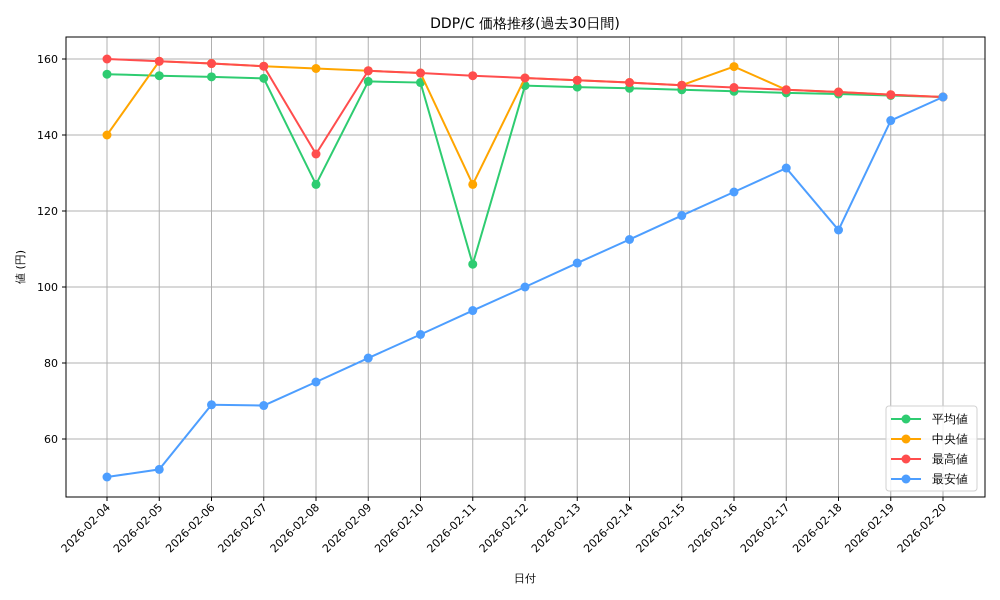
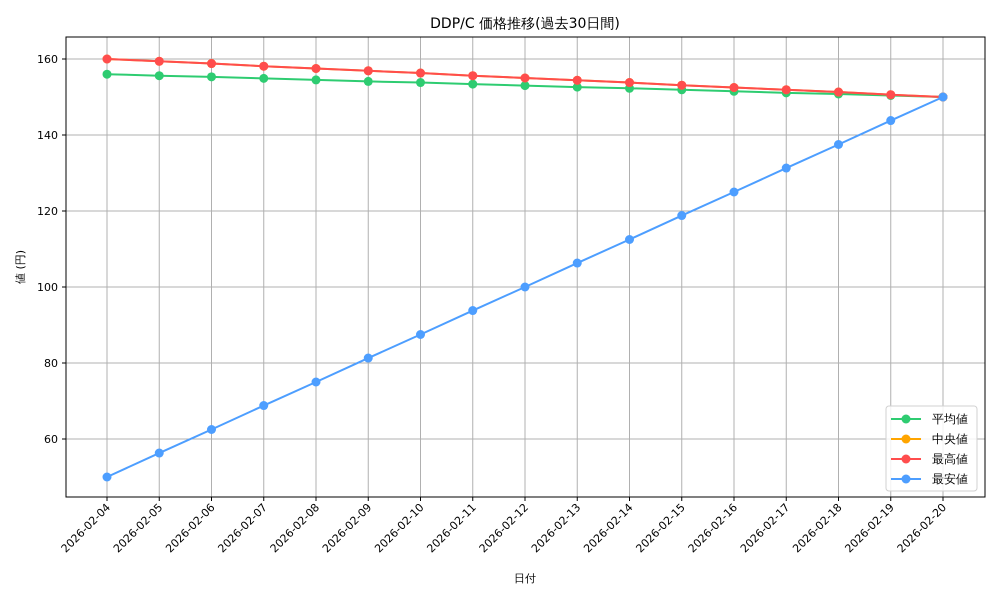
中央値/2026-02-04: 140 -> 160
最安値/2026-02-05: 52 -> 56
最安値/2026-02-06: 69 -> 62
平均値/2026-02-08: 127 -> 154
最高値/2026-02-08: 135 -> 158
平均値/2026-02-11: 106 -> 153
中央値/2026-02-11: 127 -> 156
中央値/2026-02-16: 158 -> 152
最安値/2026-02-18: 115 -> 138
